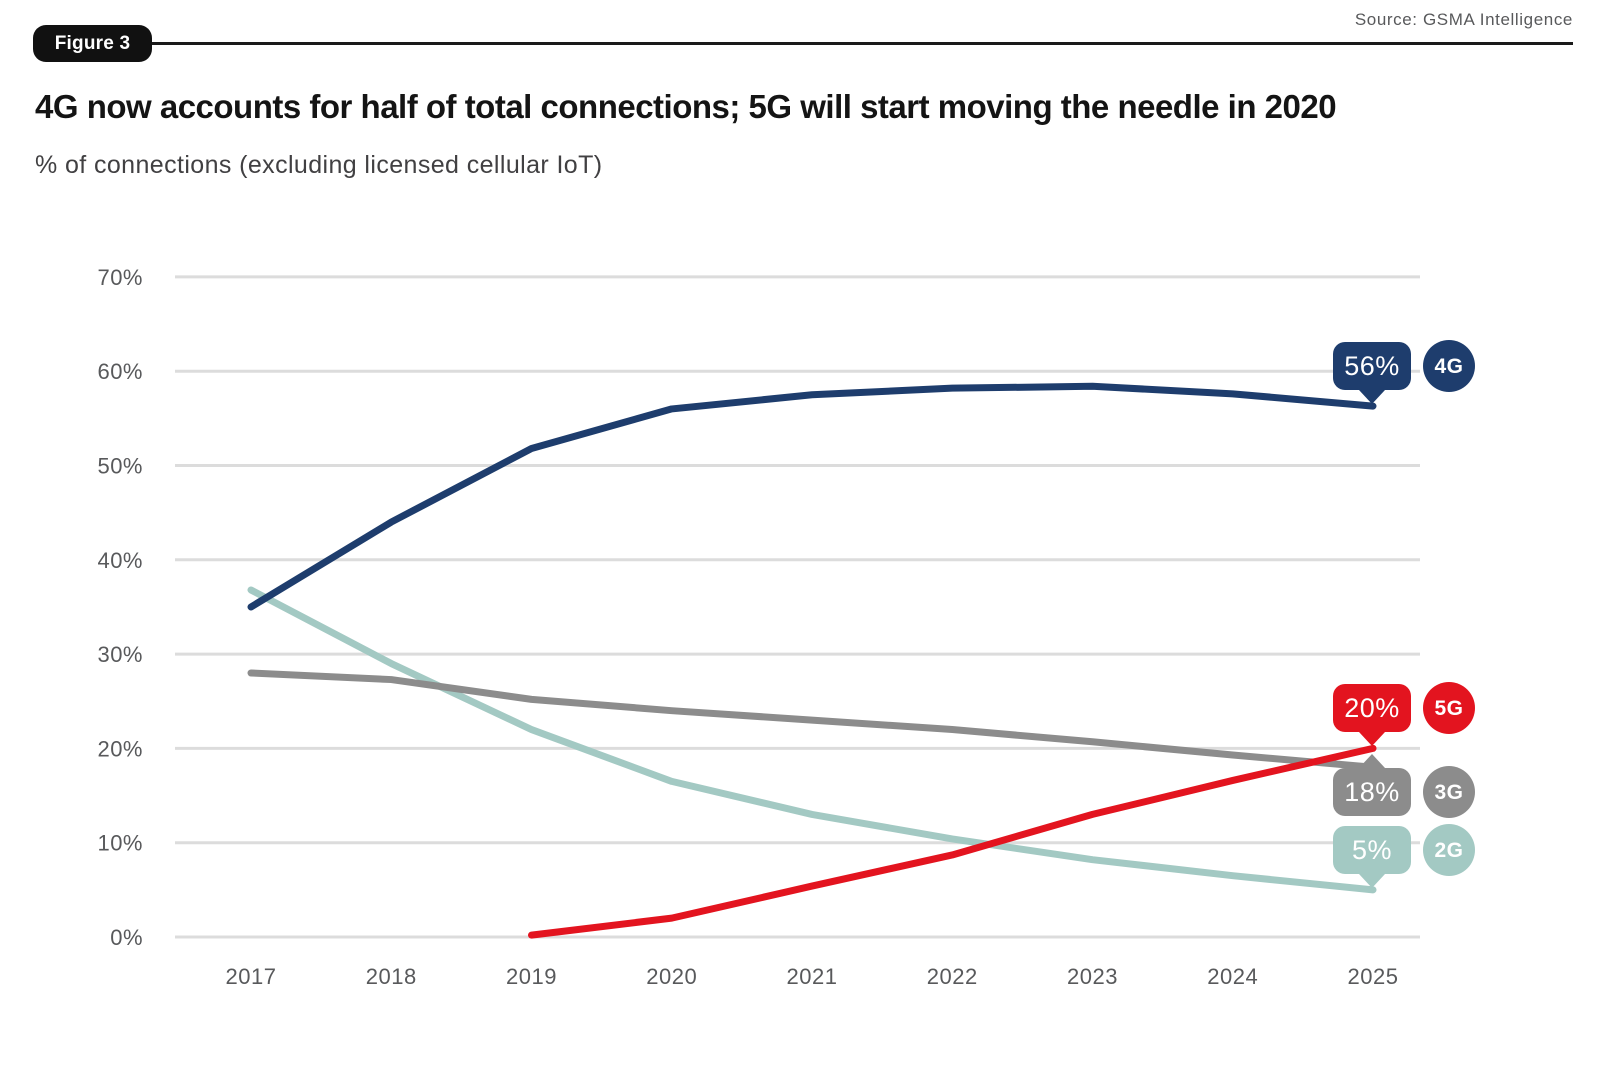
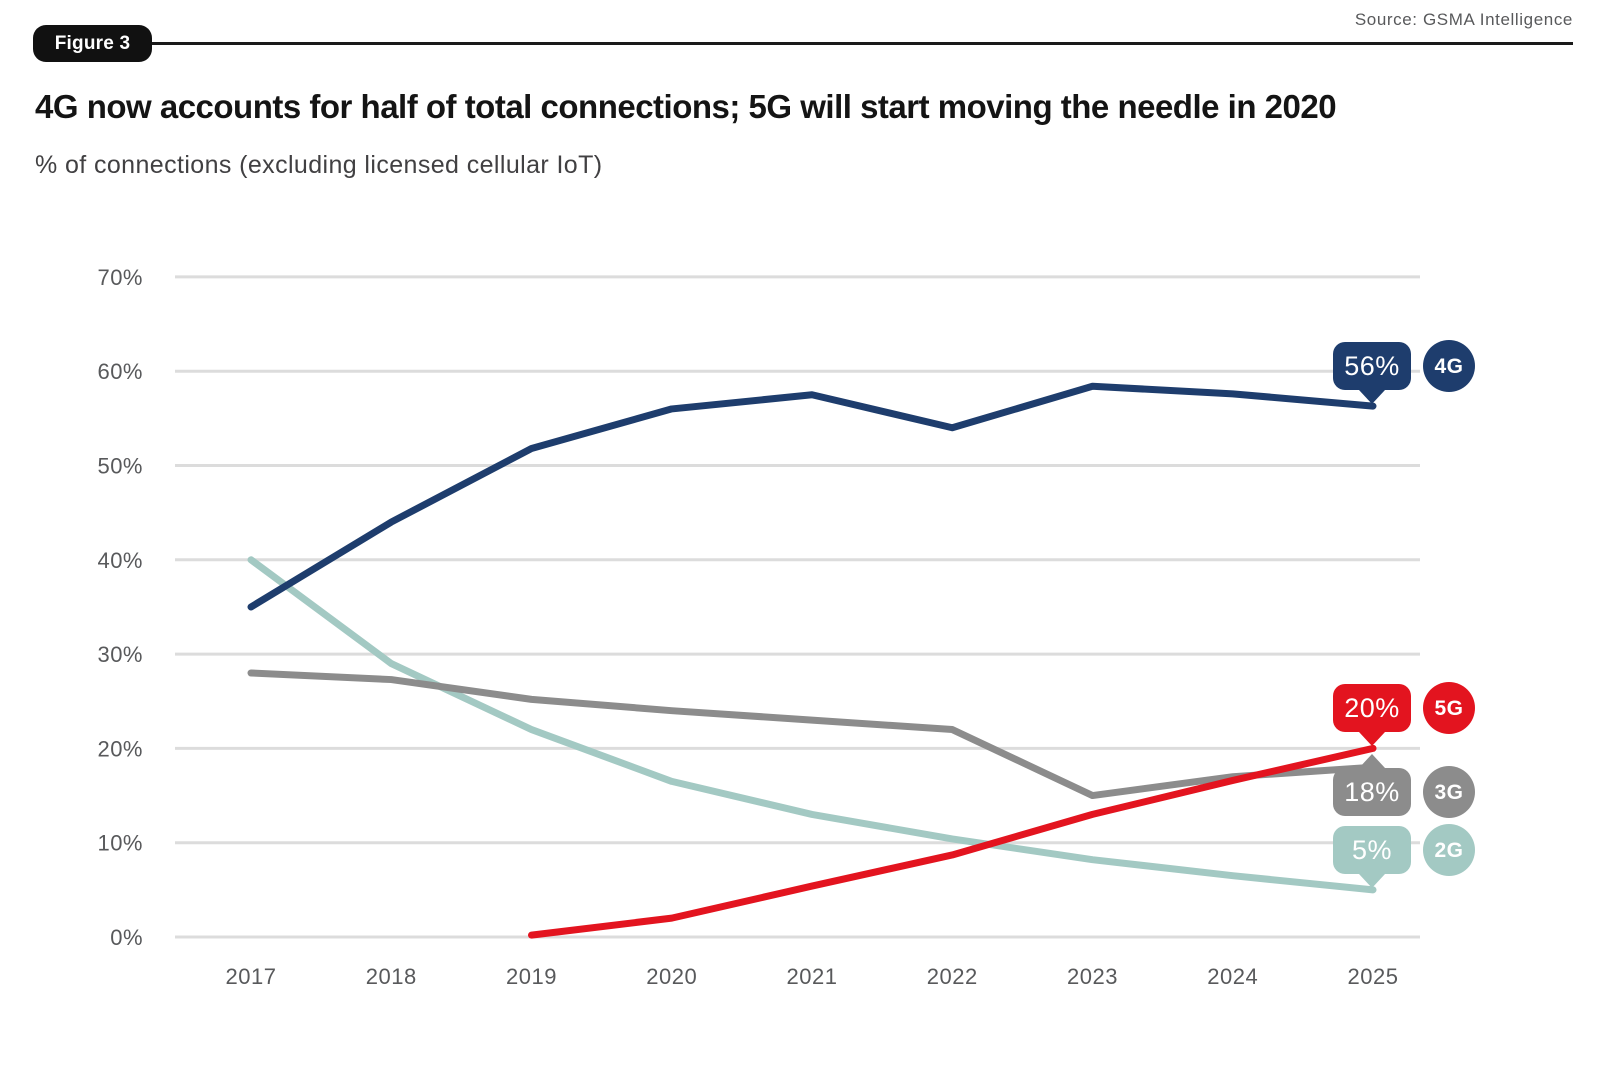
2G/2017: 37% -> 40%
4G/2022: 58% -> 54%
3G/2023: 21% -> 15%
3G/2024: 19% -> 17%
